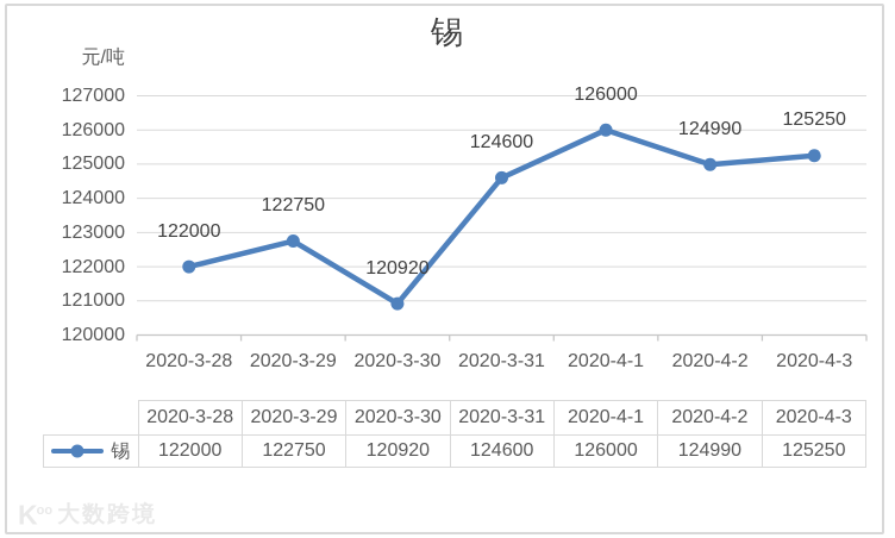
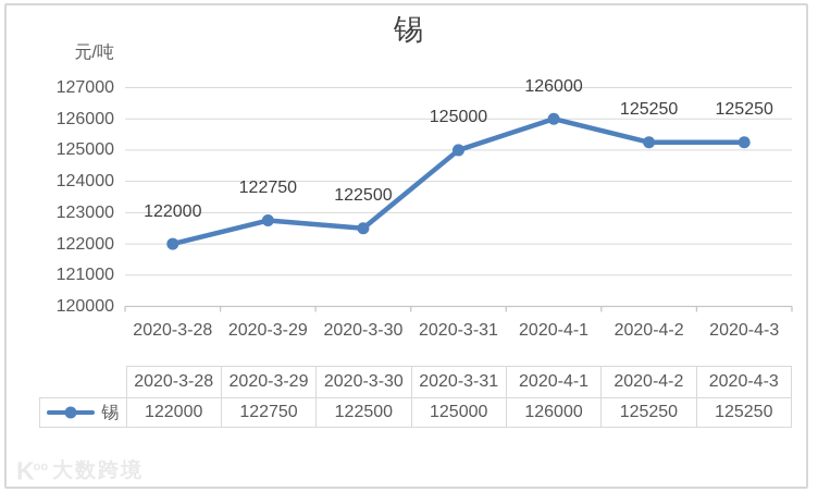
2020-3-30: 120920 -> 122500
2020-3-31: 124600 -> 125000
2020-4-2: 124990 -> 125250
